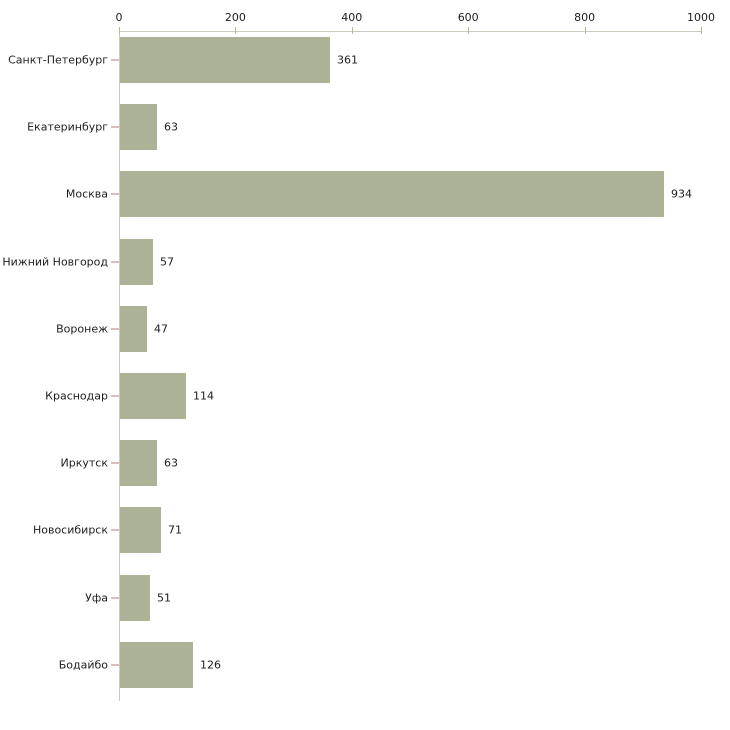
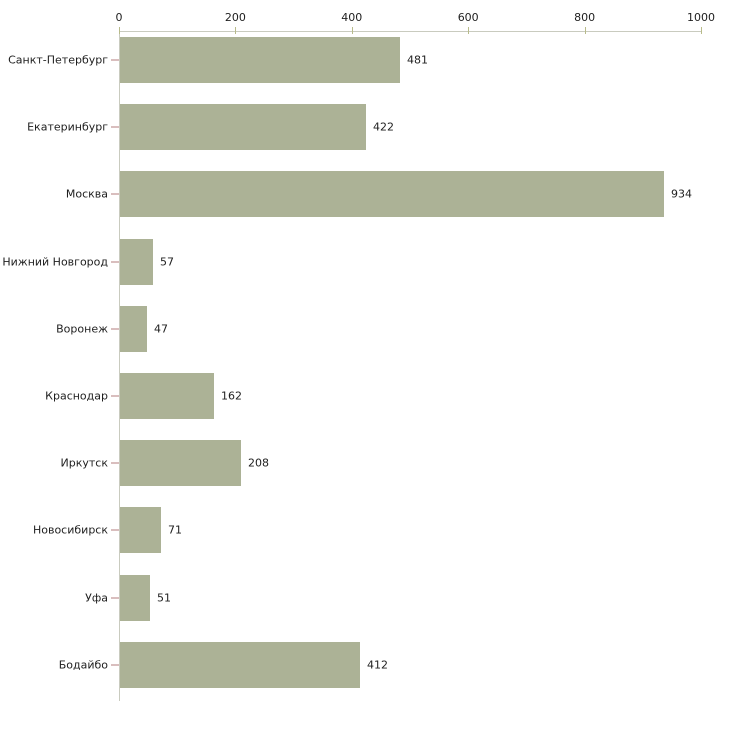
Санкт-Петербург: 361 -> 481
Екатеринбург: 63 -> 422
Краснодар: 114 -> 162
Иркутск: 63 -> 208
Бодайбо: 126 -> 412
